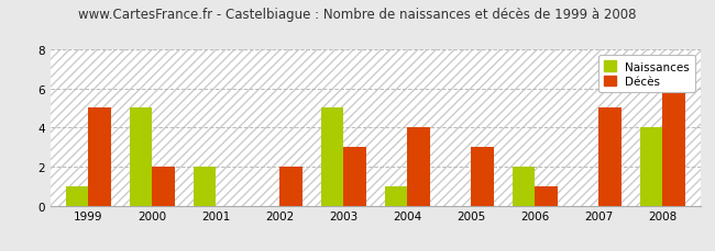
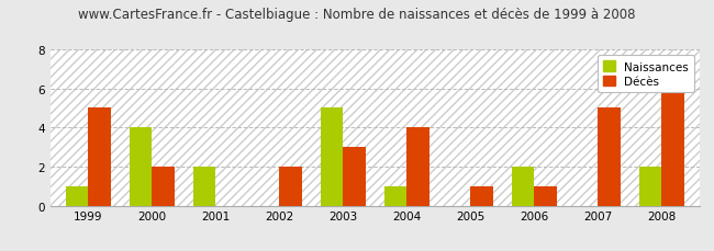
Naissances/2000: 5 -> 4
Décès/2005: 3 -> 1
Naissances/2008: 4 -> 2
